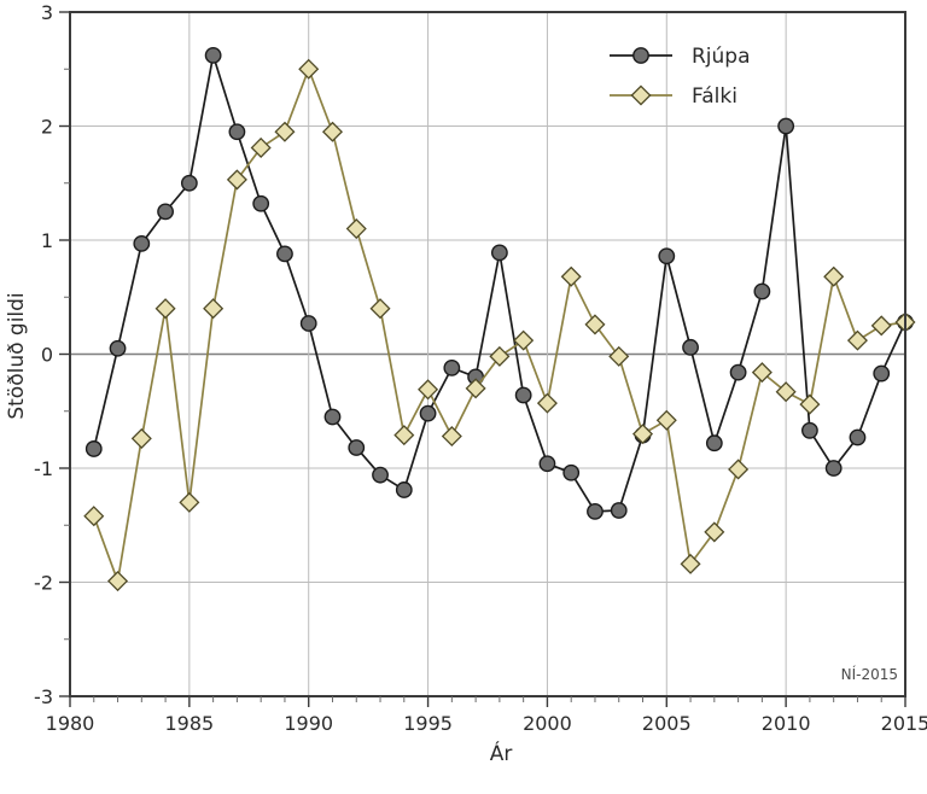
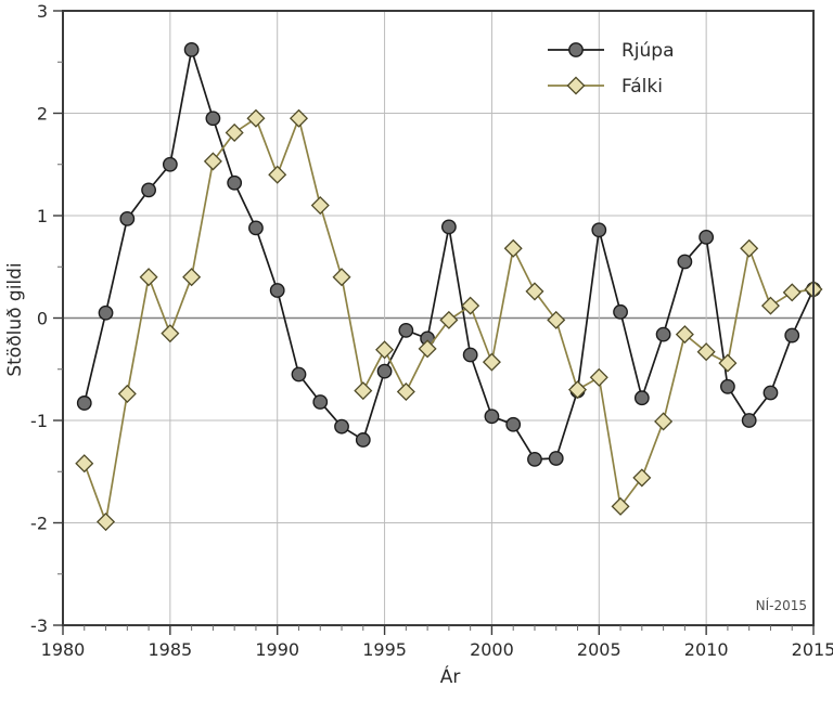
Fálki/1985: -1.3 -> -0.1
Fálki/1990: 2.5 -> 1.4
Rjúpa/2010: 2.0 -> 0.8
